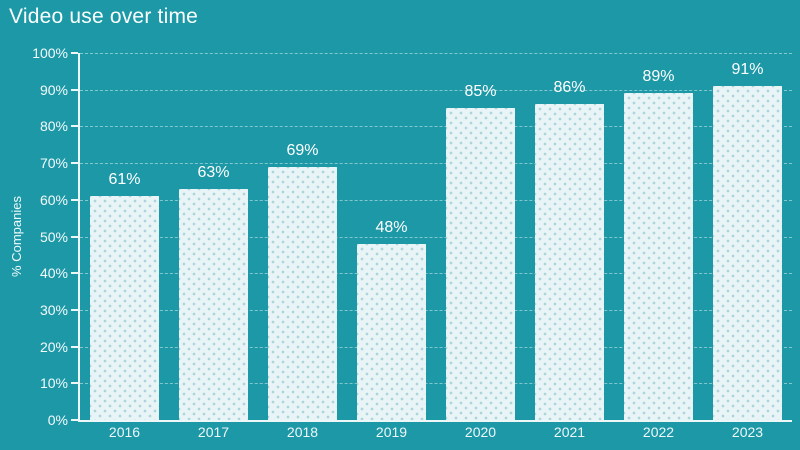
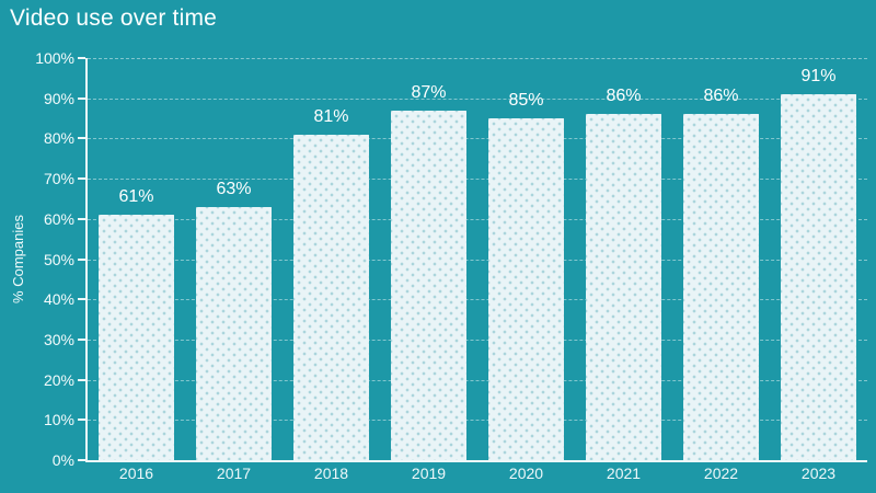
2018: 69% -> 81%
2019: 48% -> 87%
2022: 89% -> 86%
